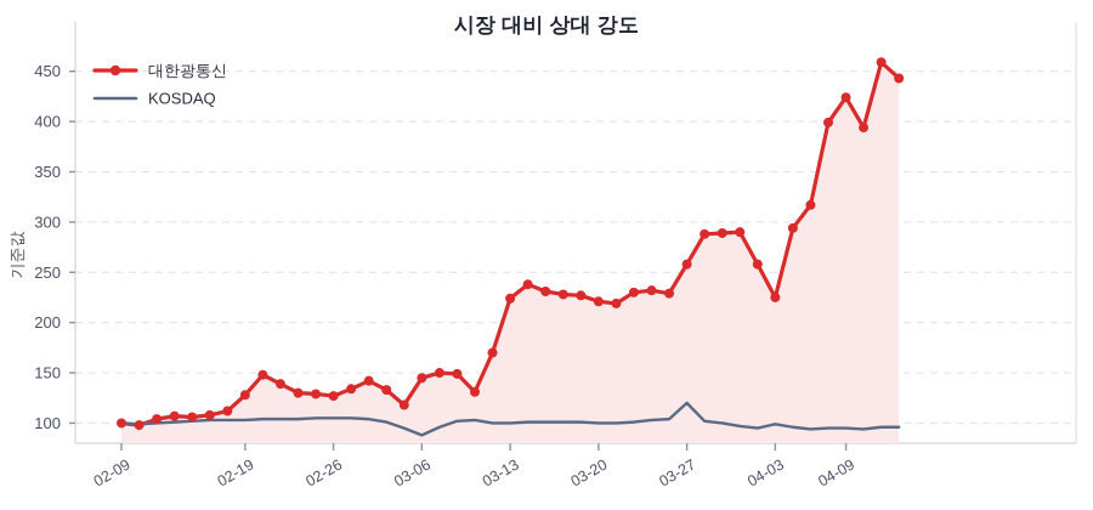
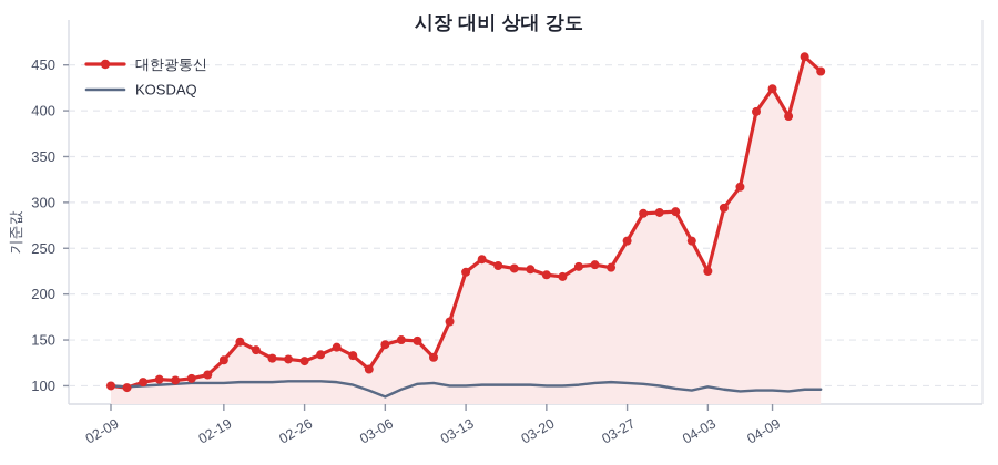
KOSDAQ/03-27: 120 -> 100
